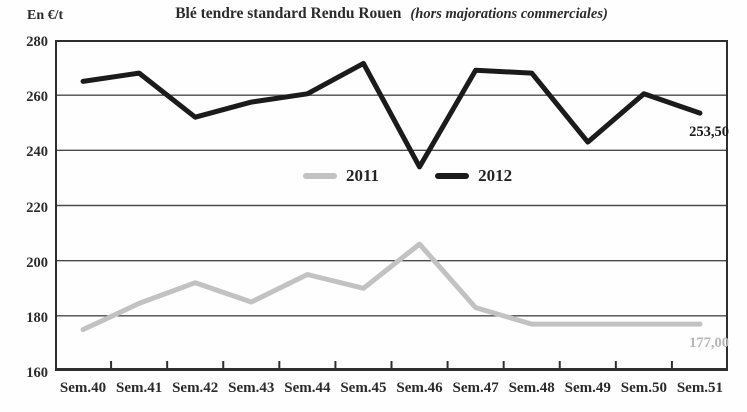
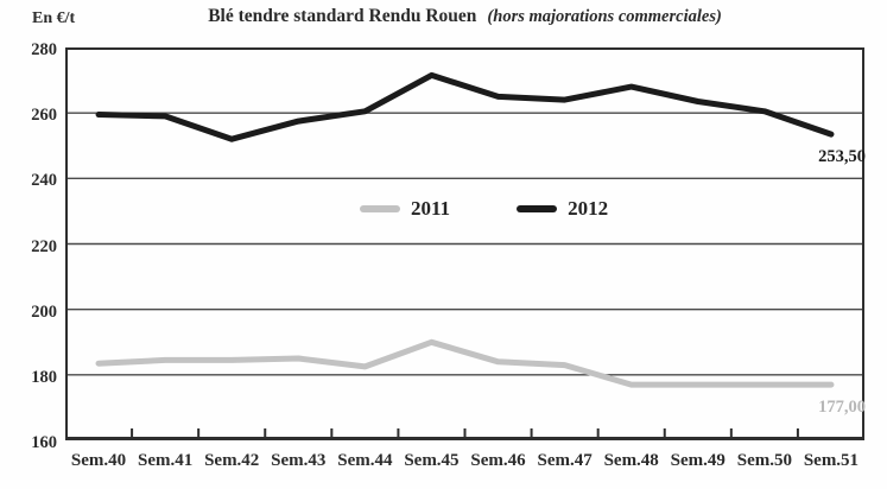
2011/Sem.40: 175 -> 184
2012/Sem.40: 265 -> 260
2012/Sem.41: 268 -> 259
2011/Sem.42: 192 -> 184
2011/Sem.44: 195 -> 182
2011/Sem.46: 206 -> 184
2012/Sem.46: 234 -> 265
2012/Sem.47: 269 -> 264
2012/Sem.49: 243 -> 264
